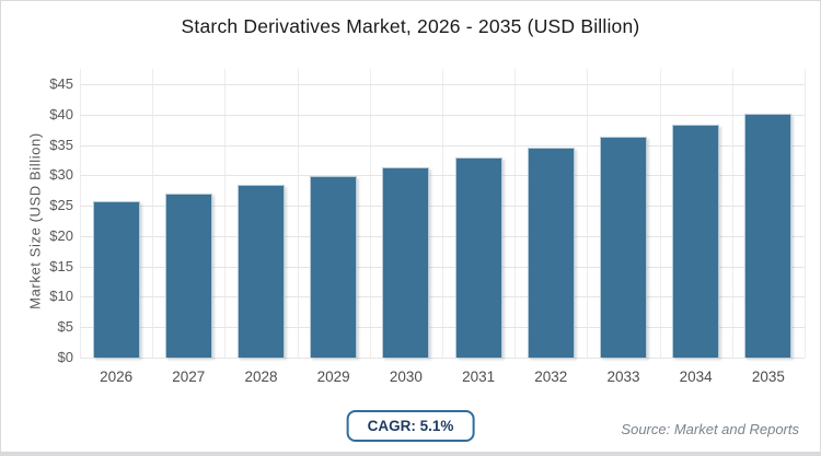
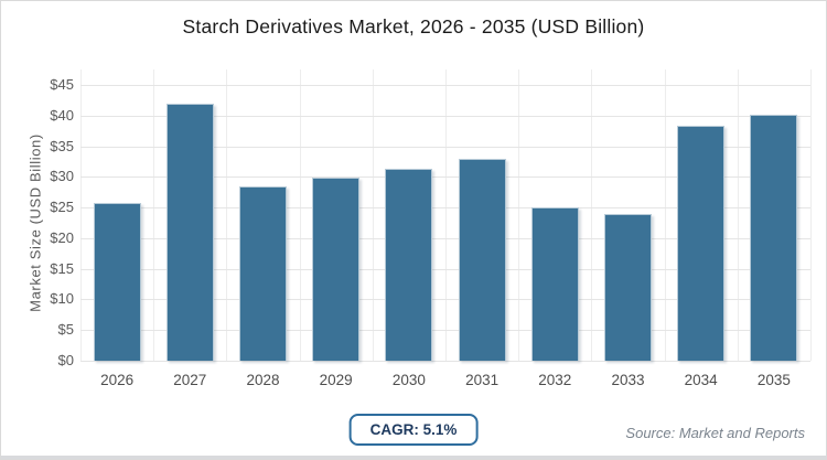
2027: $27 -> $42
2032: $35 -> $25
2033: $36 -> $24
